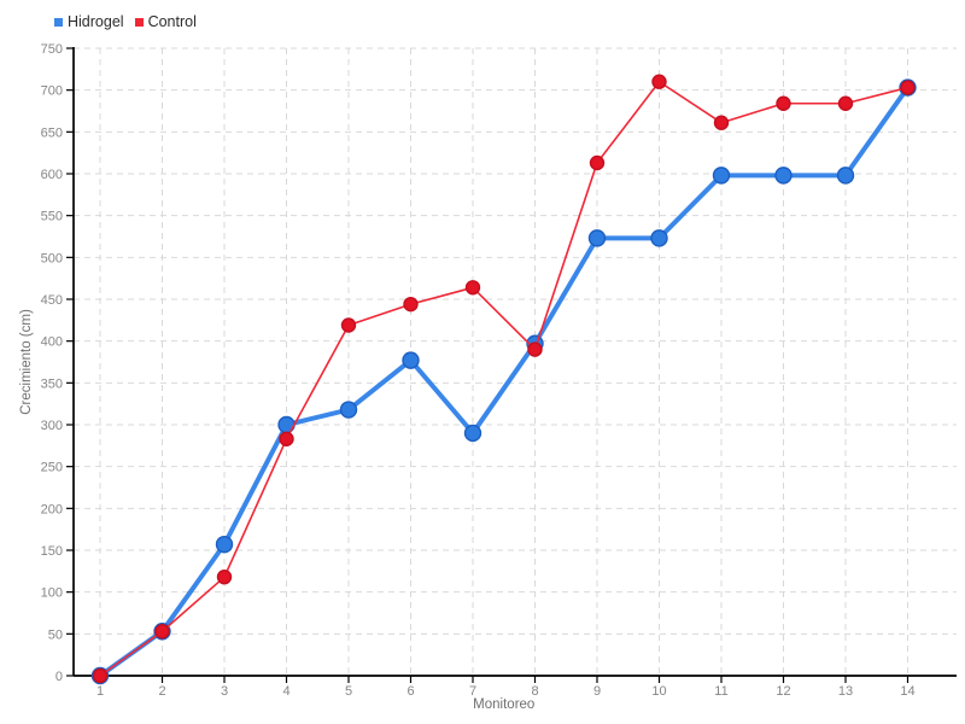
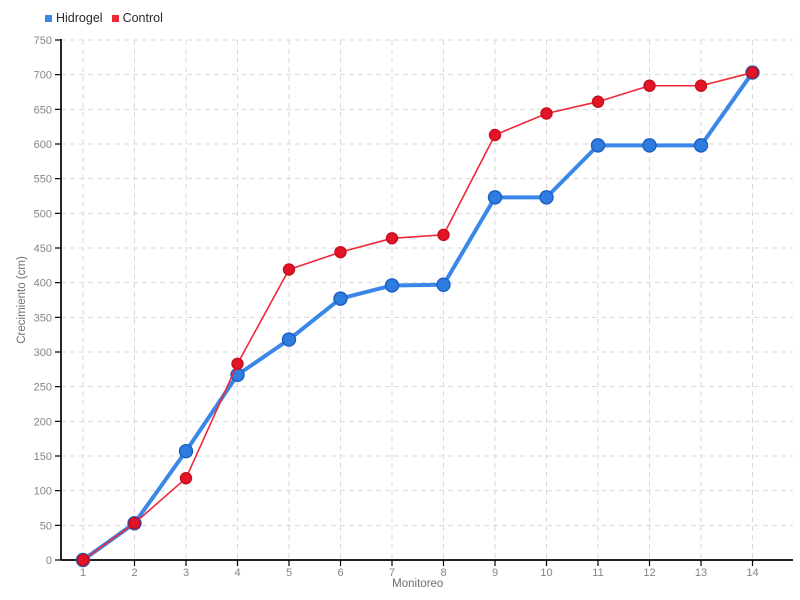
Hidrogel/4: 300 -> 270
Hidrogel/7: 290 -> 400
Control/8: 390 -> 470
Control/10: 710 -> 640
